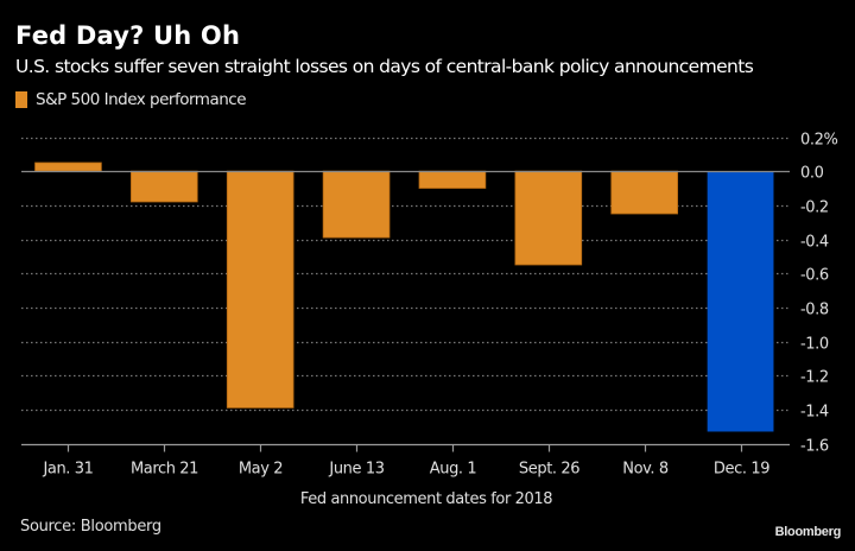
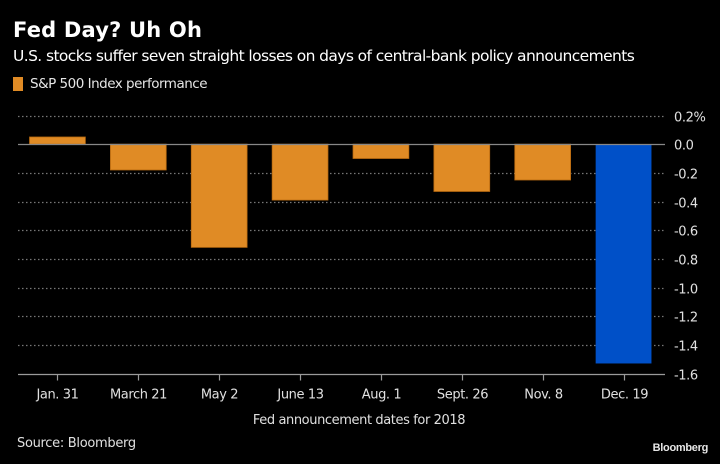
May 2: -1.39% -> -0.72%
Sept. 26: -0.55% -> -0.33%
